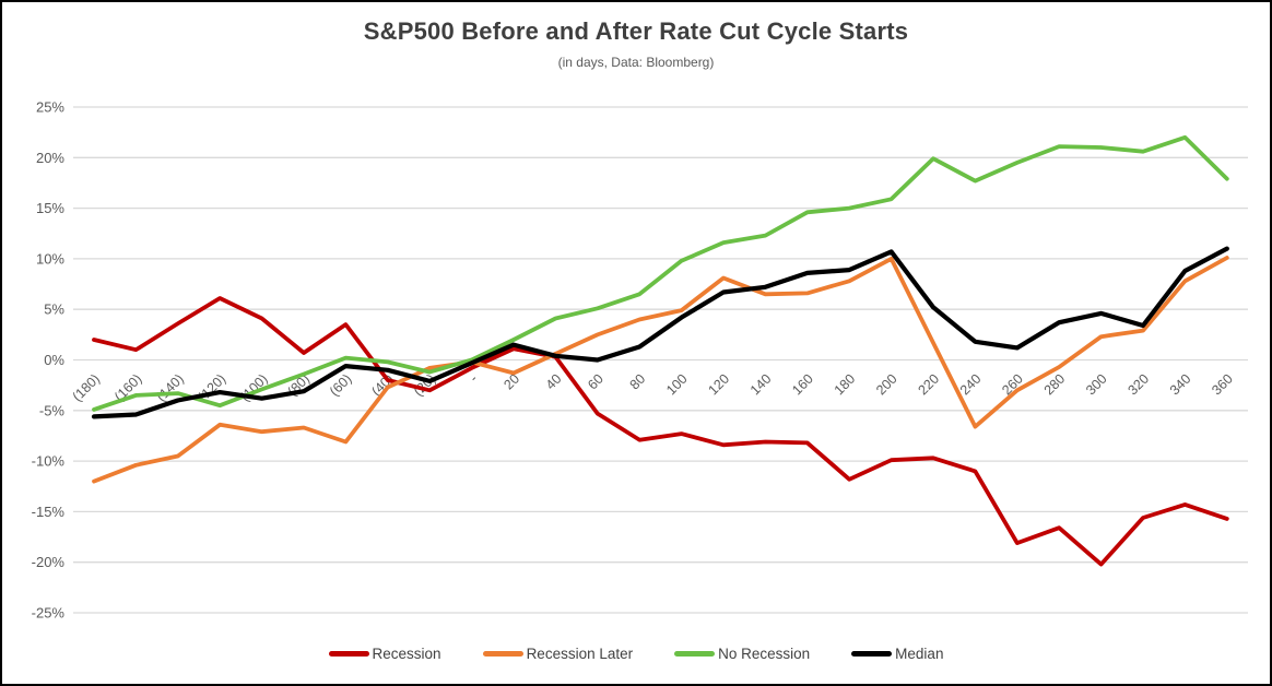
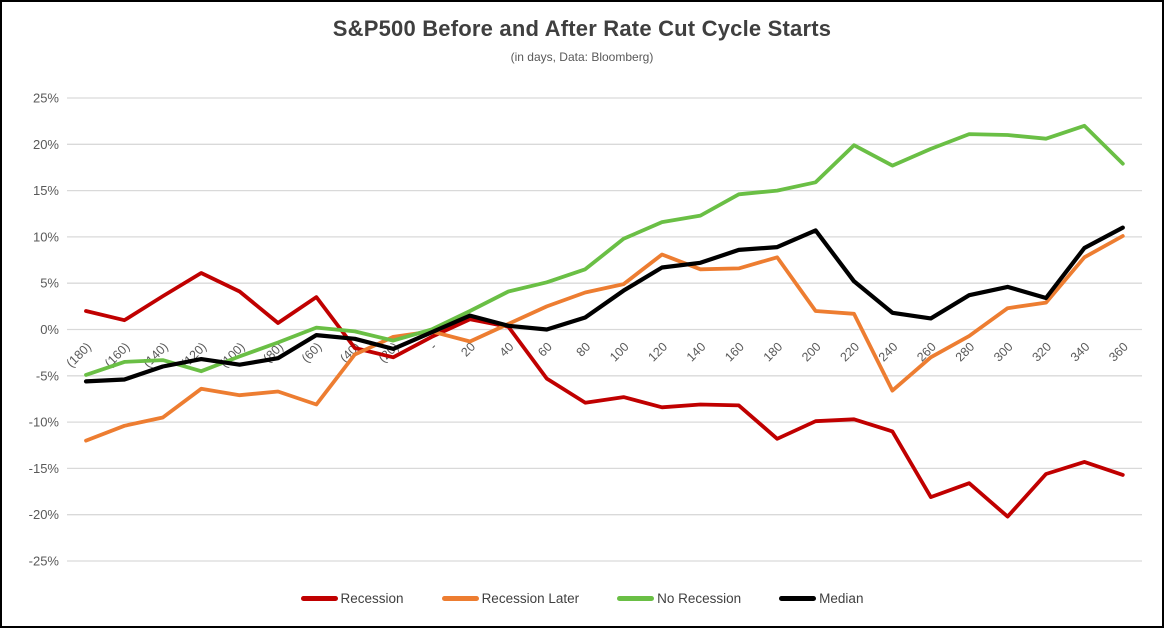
Recession Later/200: 10% -> 2%
